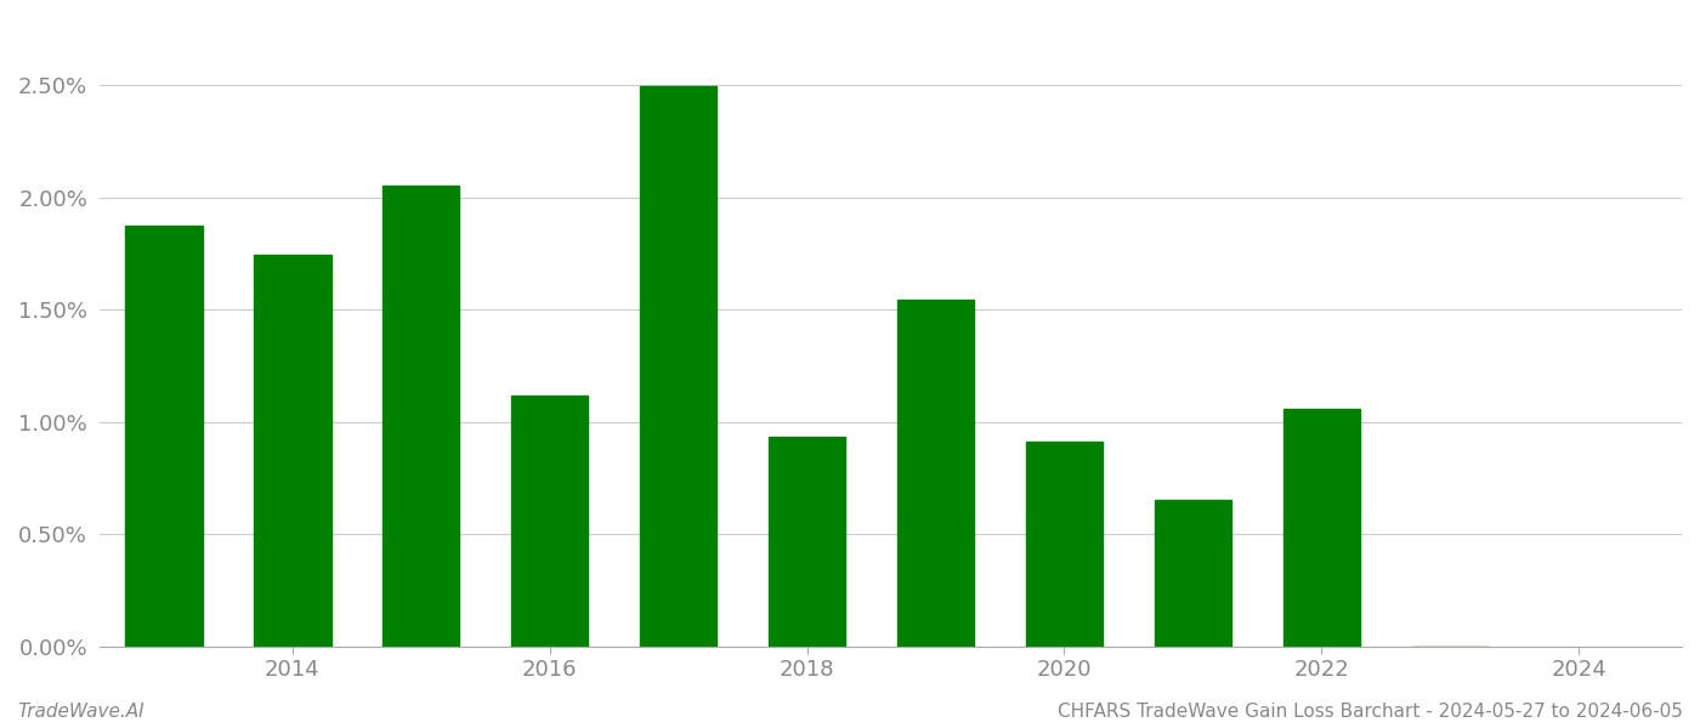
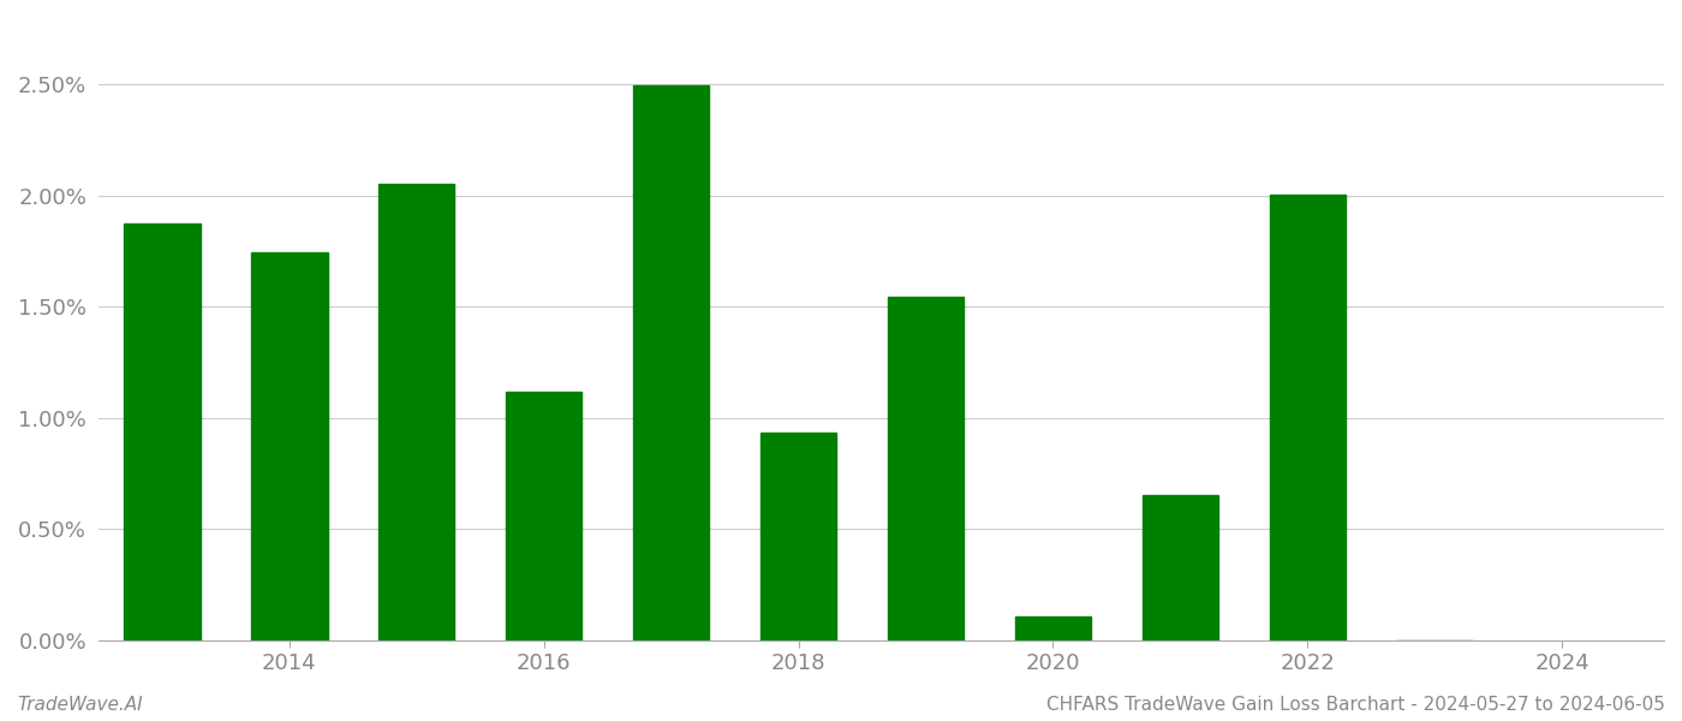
2020: 0.91% -> 0.10%
2022: 1.06% -> 2.00%
